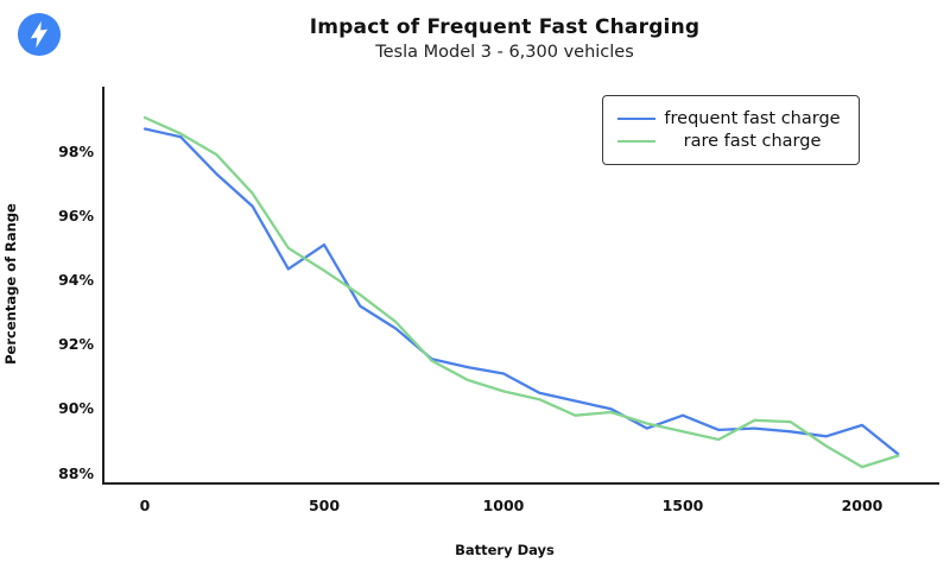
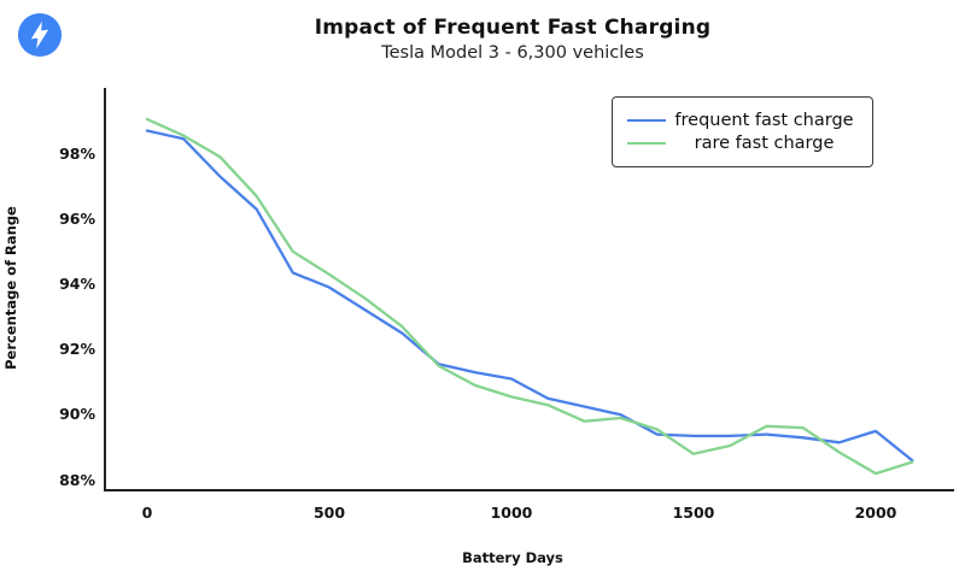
frequent fast charge/500: 95.1% -> 93.9%
frequent fast charge/1500: 89.8% -> 89.3%
rare fast charge/1500: 89.3% -> 88.8%
